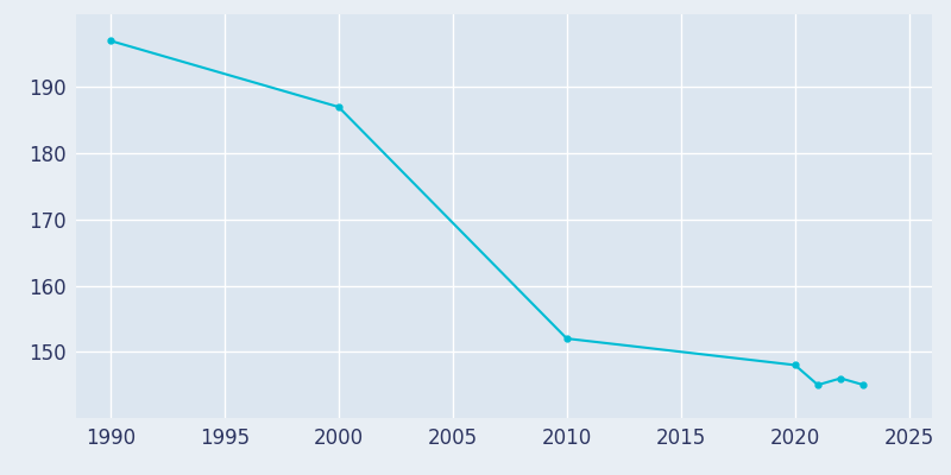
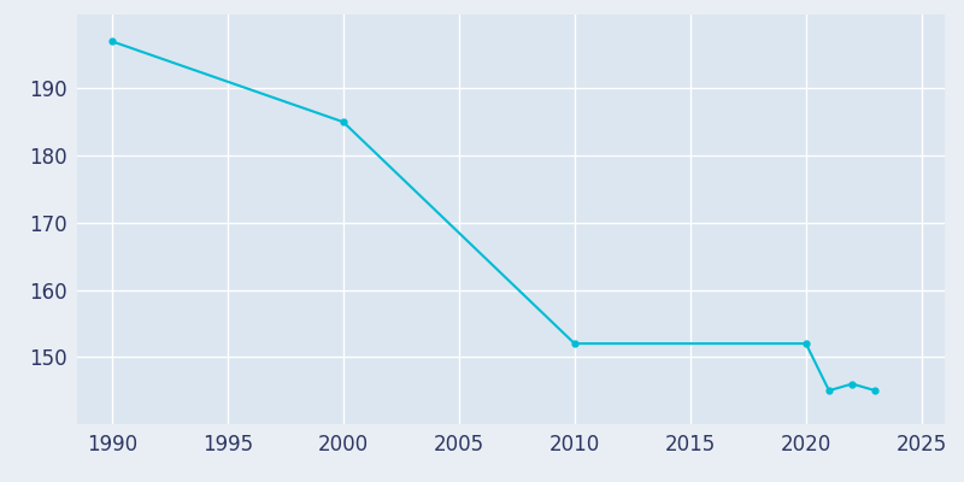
2000: 187 -> 185
2020: 148 -> 152
